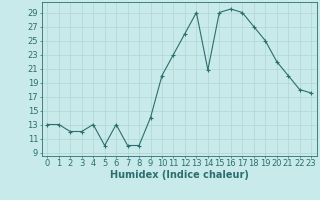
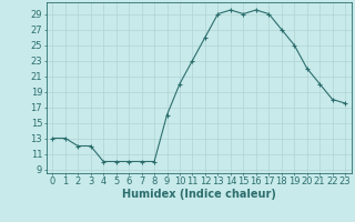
4: 13.0 -> 10.0
6: 13.0 -> 10.0
9: 14.0 -> 16.0
14: 20.8 -> 29.5
